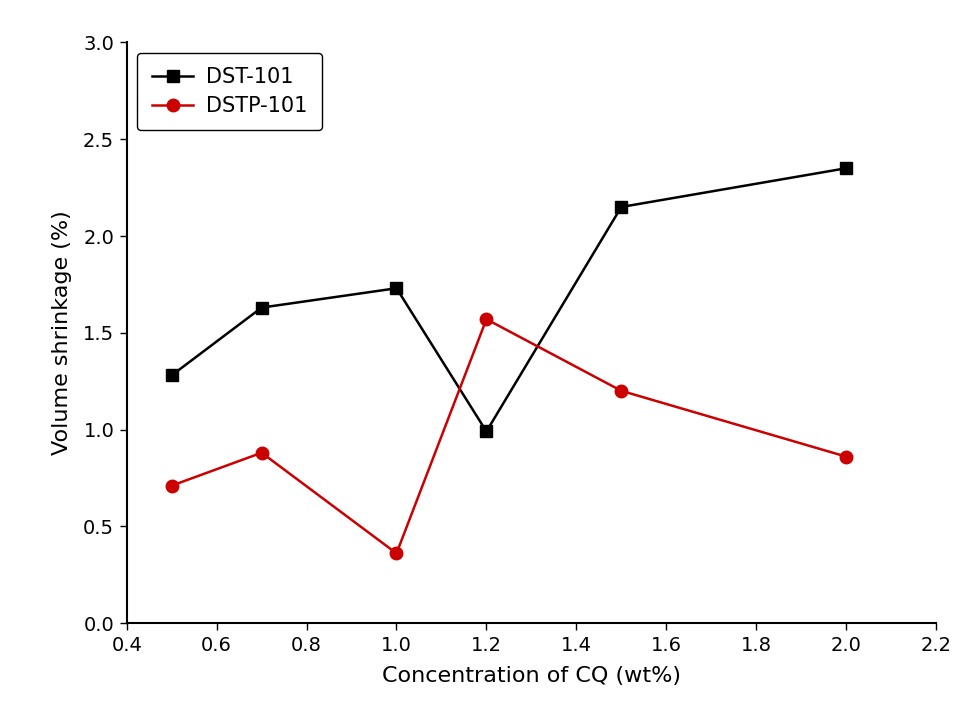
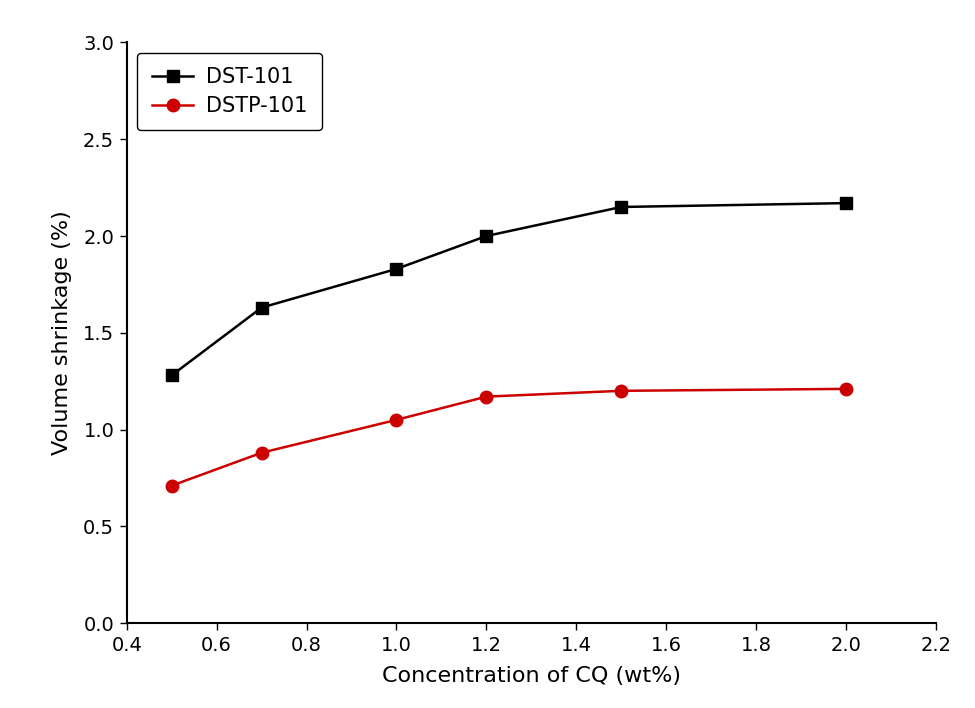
DST-101/1.0: 1.73 -> 1.83
DSTP-101/1.0: 0.36 -> 1.05
DST-101/1.2: 0.99 -> 2.00
DSTP-101/1.2: 1.57 -> 1.17
DST-101/2.0: 2.35 -> 2.17
DSTP-101/2.0: 0.86 -> 1.21
